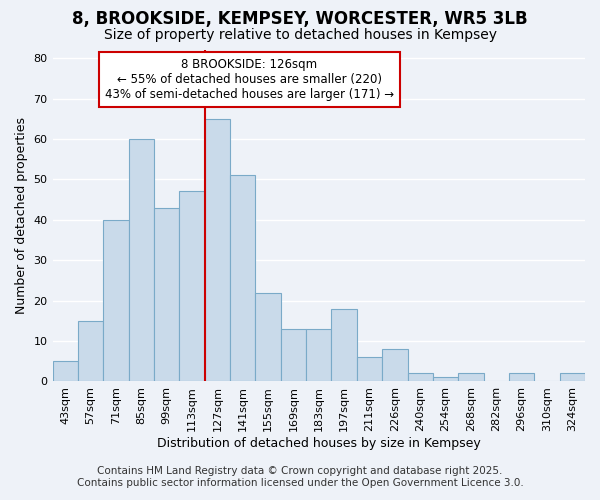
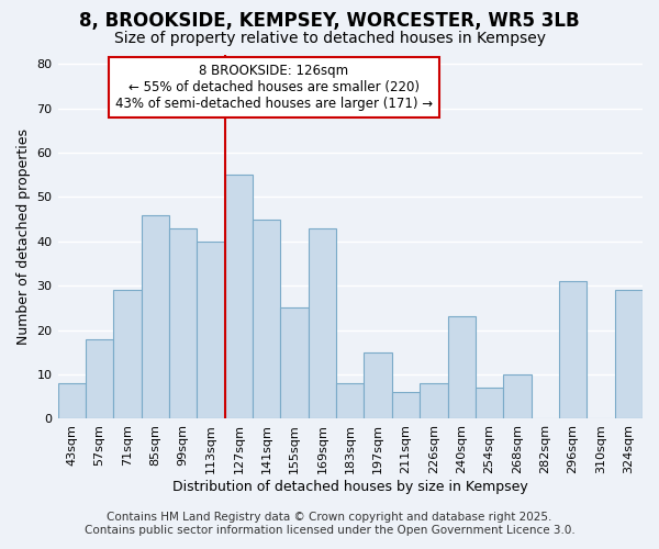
43sqm: 5 -> 8
57sqm: 15 -> 18
71sqm: 40 -> 29
85sqm: 60 -> 46
113sqm: 47 -> 40
127sqm: 65 -> 55
141sqm: 51 -> 45
155sqm: 22 -> 25
169sqm: 13 -> 43
183sqm: 13 -> 8
197sqm: 18 -> 15
240sqm: 2 -> 23
254sqm: 1 -> 7
268sqm: 2 -> 10
296sqm: 2 -> 31
324sqm: 2 -> 29
